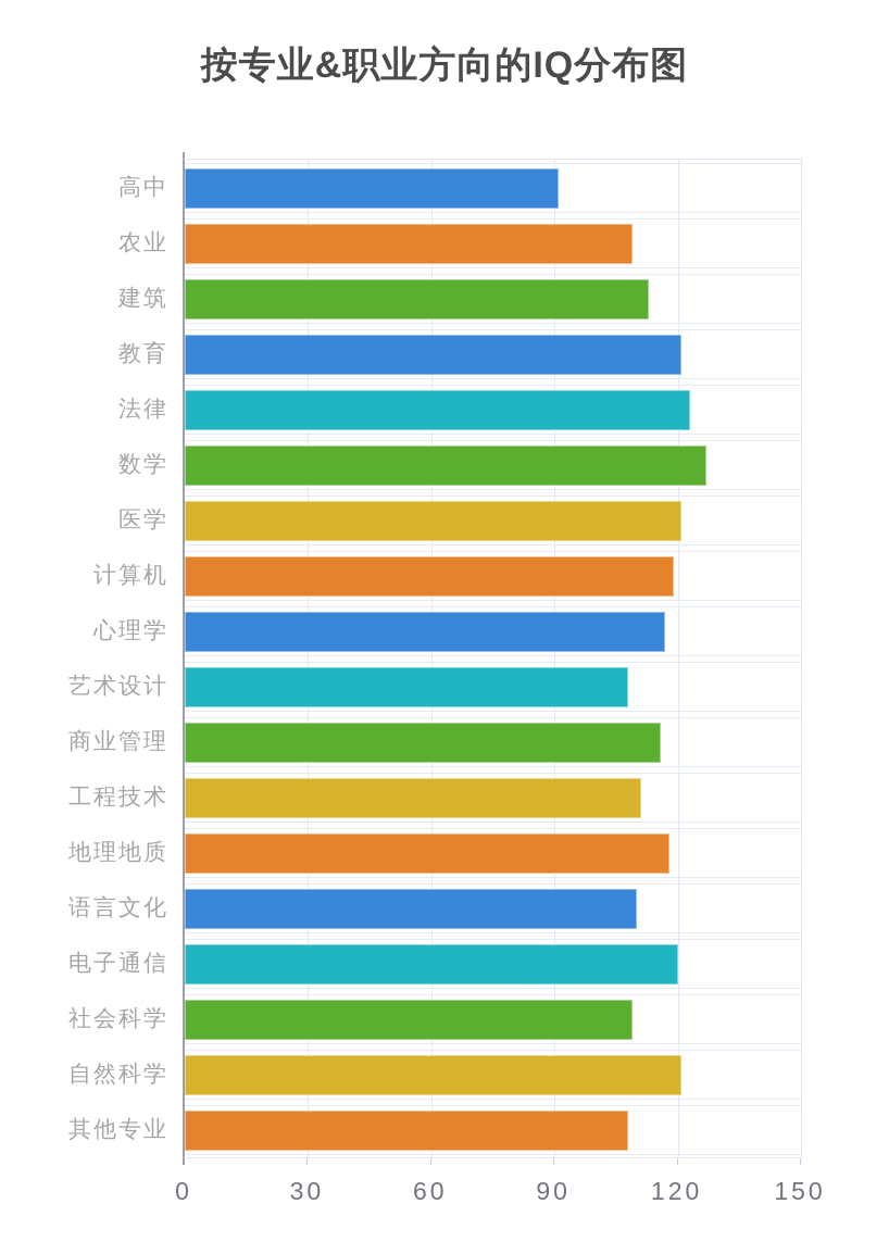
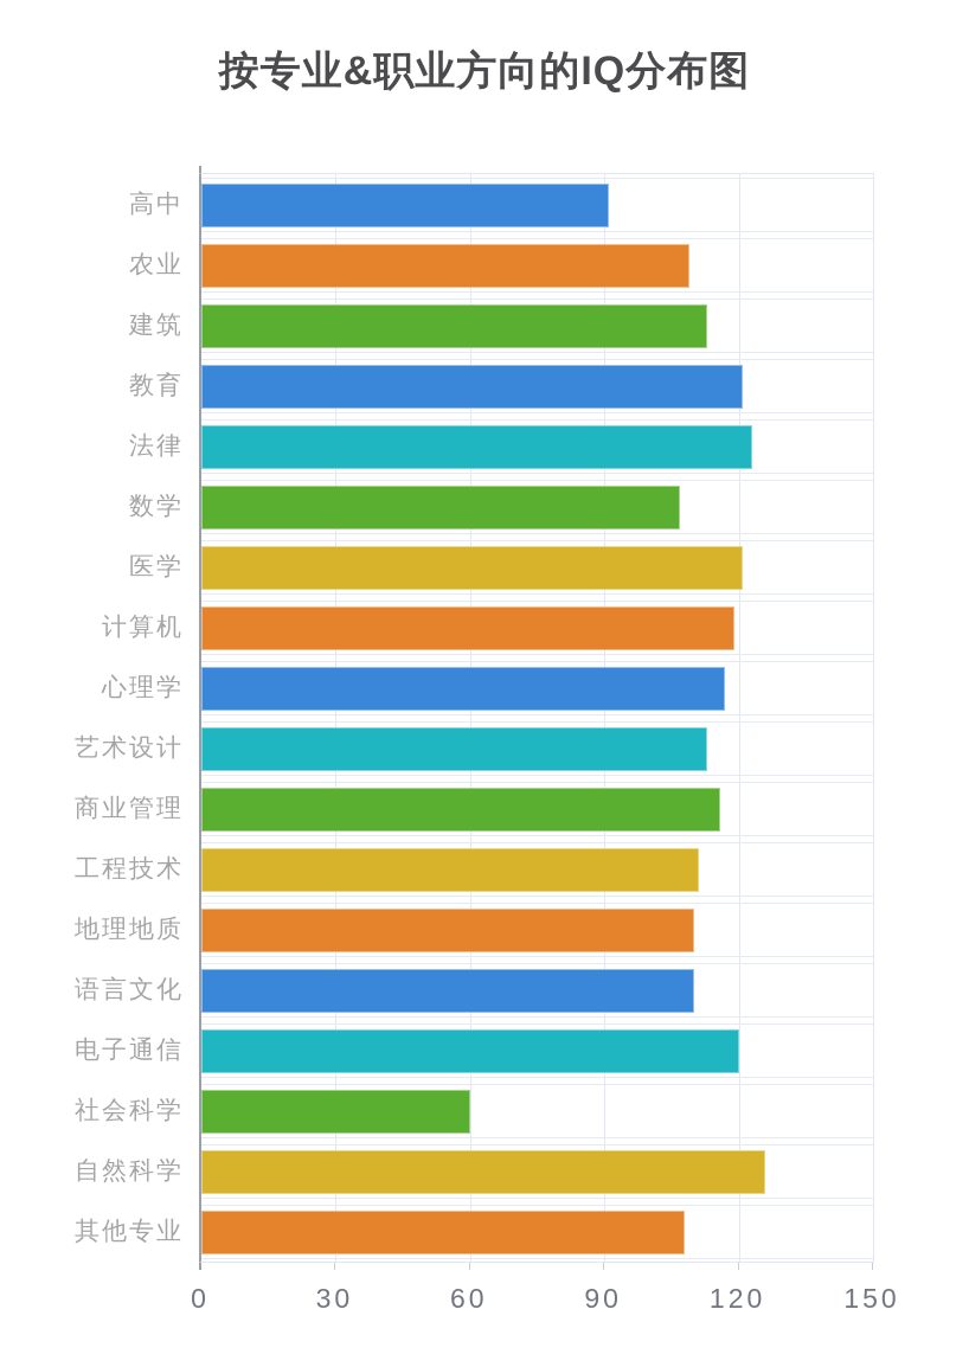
数学: 127 -> 107
艺术设计: 108 -> 113
地理地质: 118 -> 110
社会科学: 109 -> 60
自然科学: 121 -> 126
